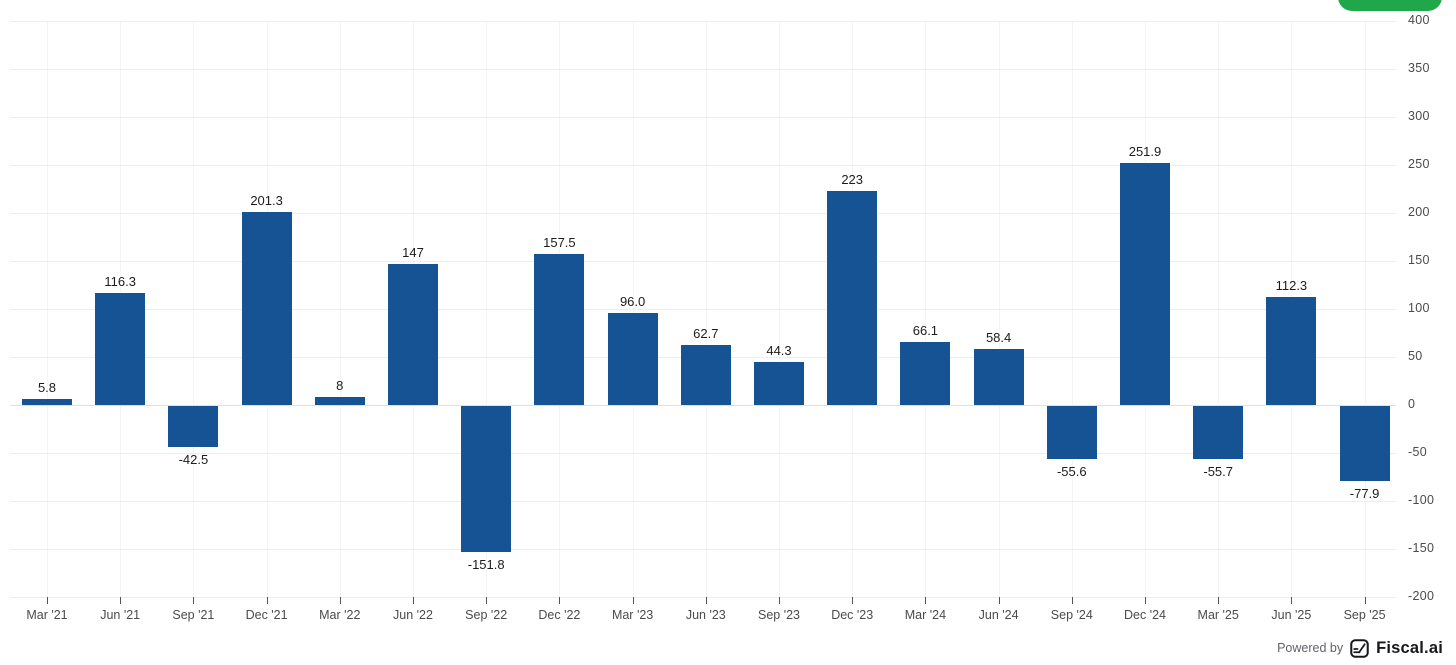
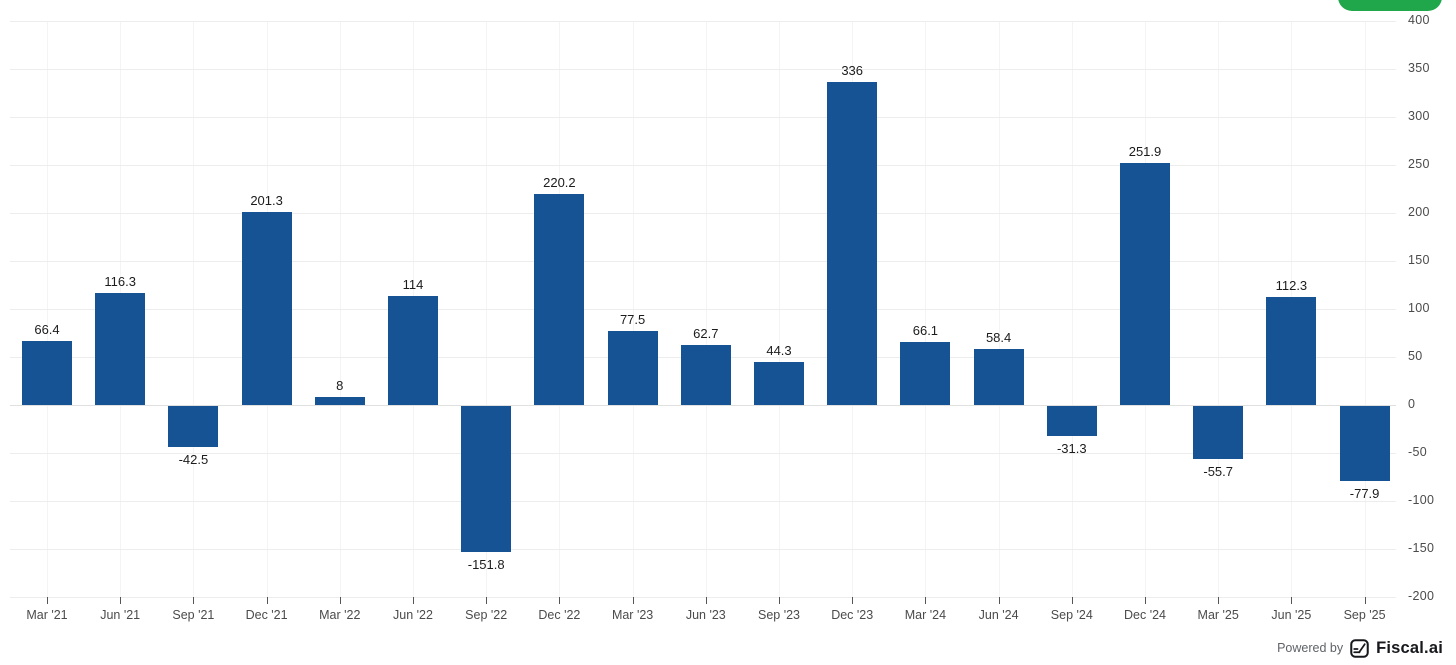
Mar '21: 5.8 -> 66.4
Jun '22: 147 -> 114
Dec '22: 157.5 -> 220.2
Mar '23: 96.0 -> 77.5
Dec '23: 223 -> 336
Sep '24: -55.6 -> -31.3
